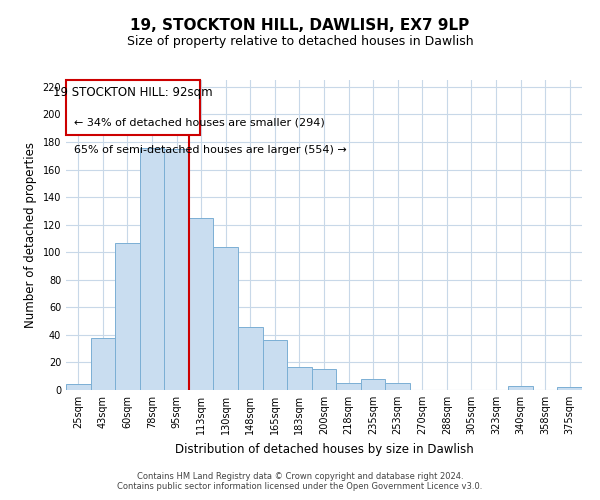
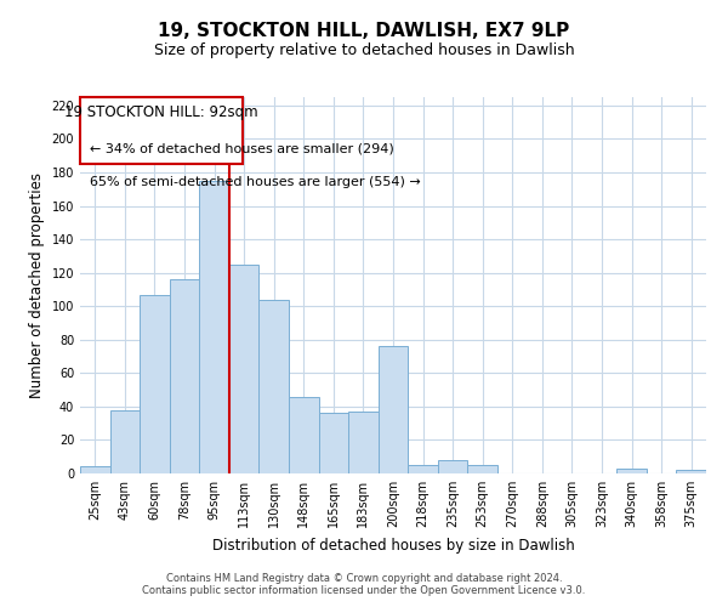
78sqm: 176 -> 116
183sqm: 17 -> 37
200sqm: 15 -> 76
